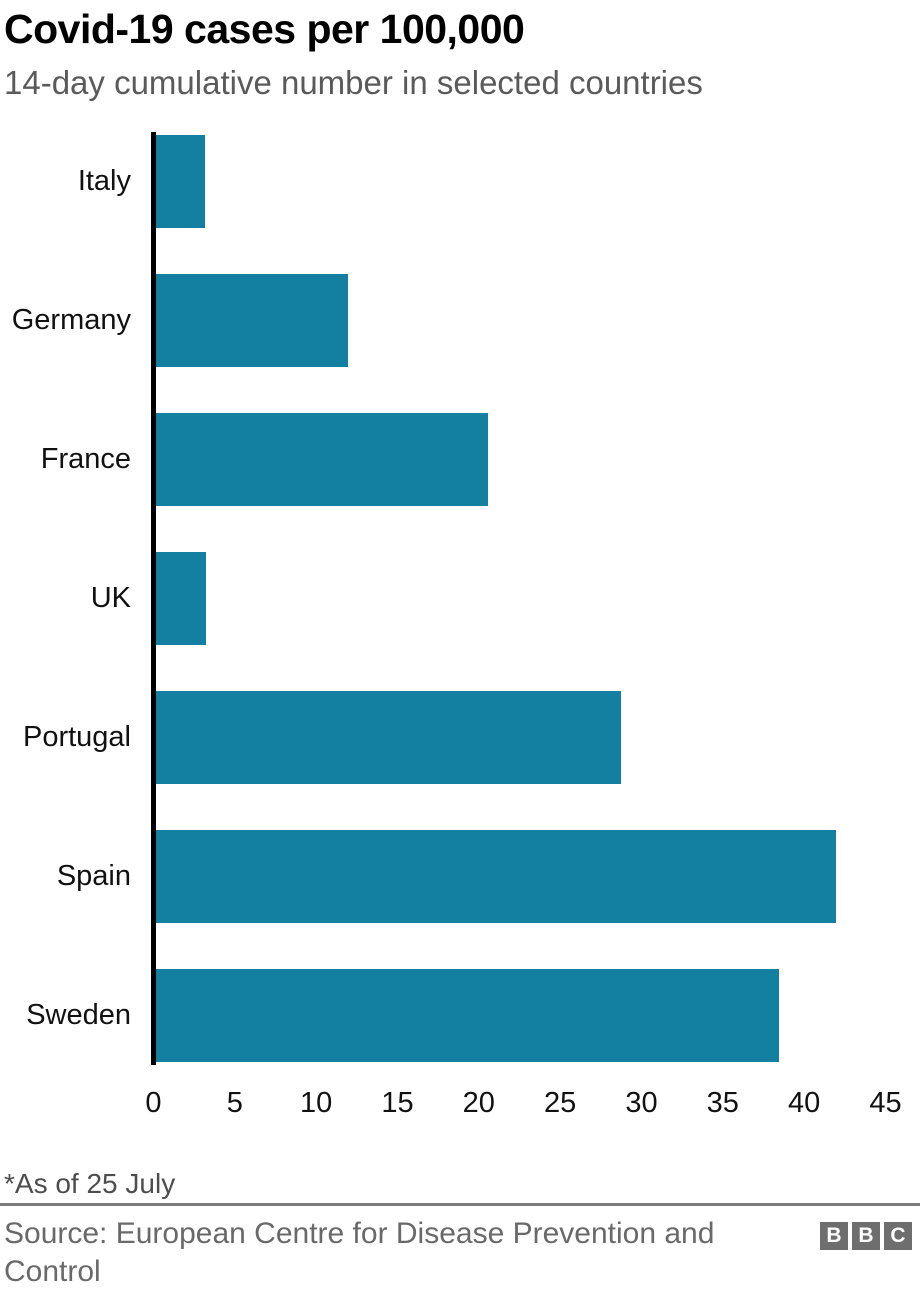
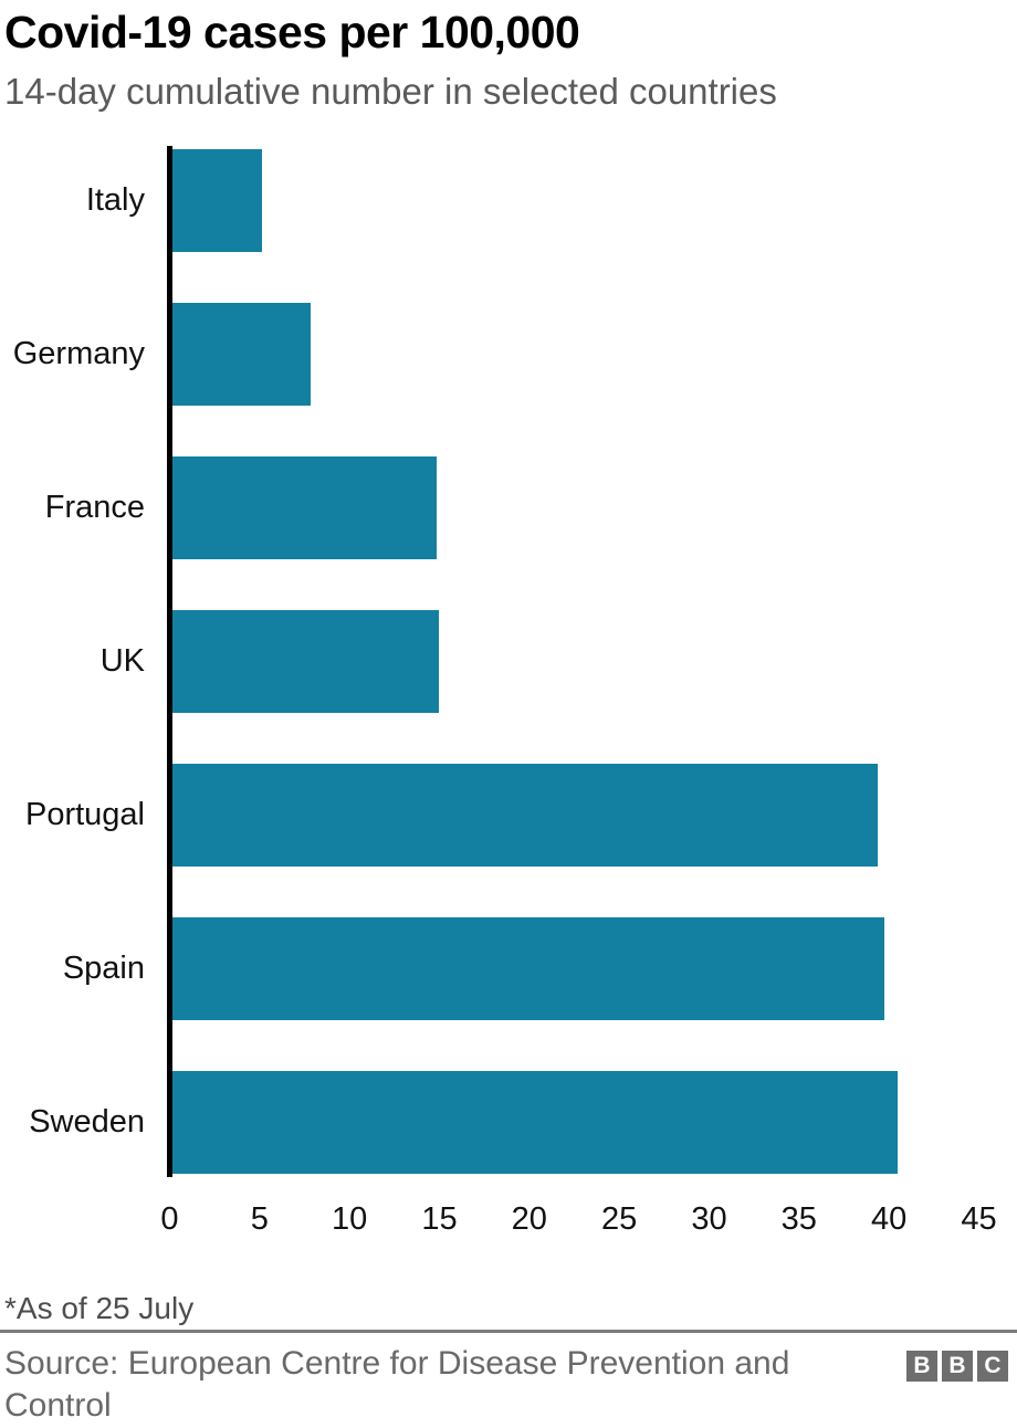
Italy: 3.0 -> 5.0
Germany: 11.8 -> 7.7
France: 20.4 -> 14.7
UK: 3.1 -> 14.8
Portugal: 28.6 -> 39.2
Spain: 41.8 -> 39.6
Sweden: 38.3 -> 40.3
